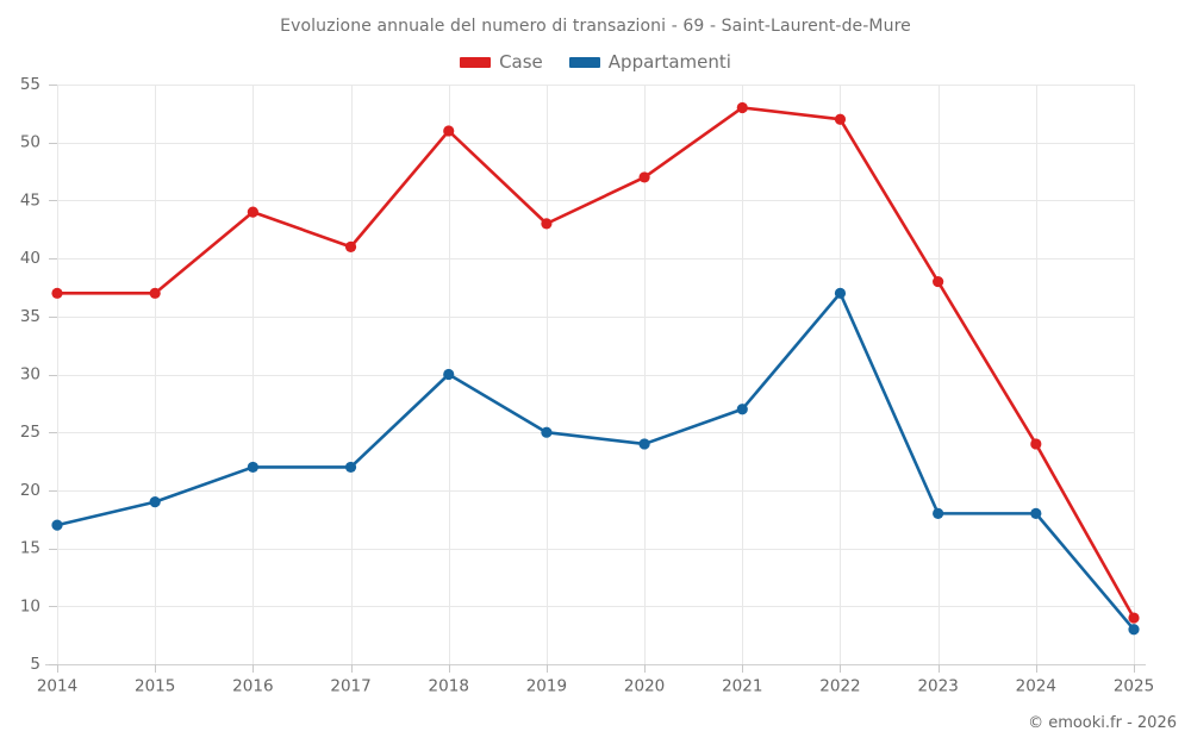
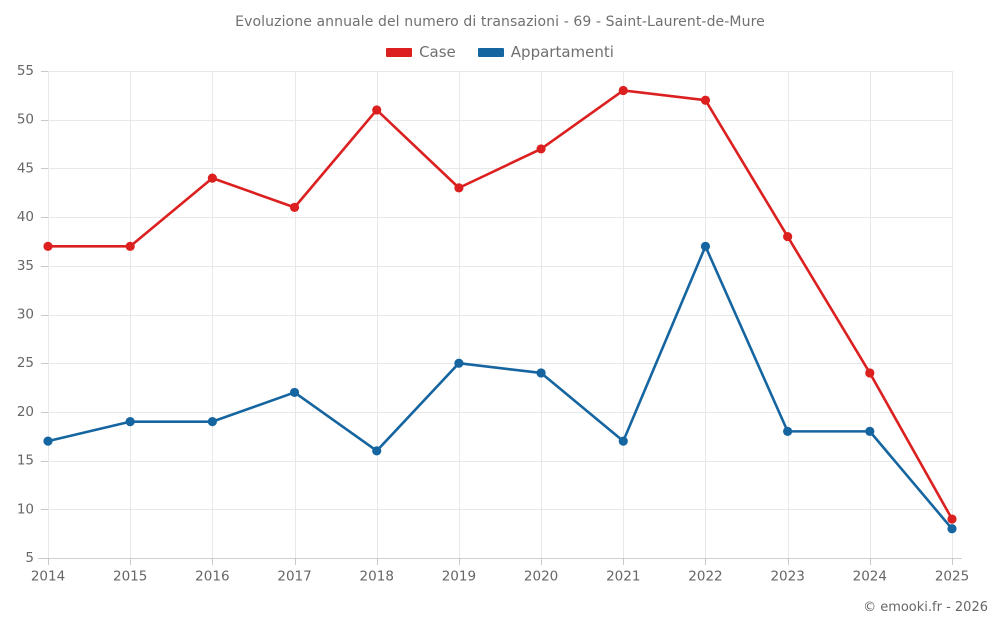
Appartamenti/2016: 22 -> 19
Appartamenti/2018: 30 -> 16
Appartamenti/2021: 27 -> 17
